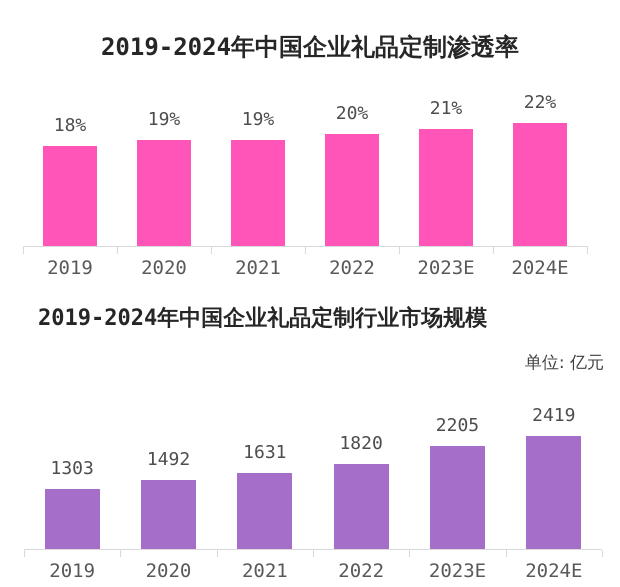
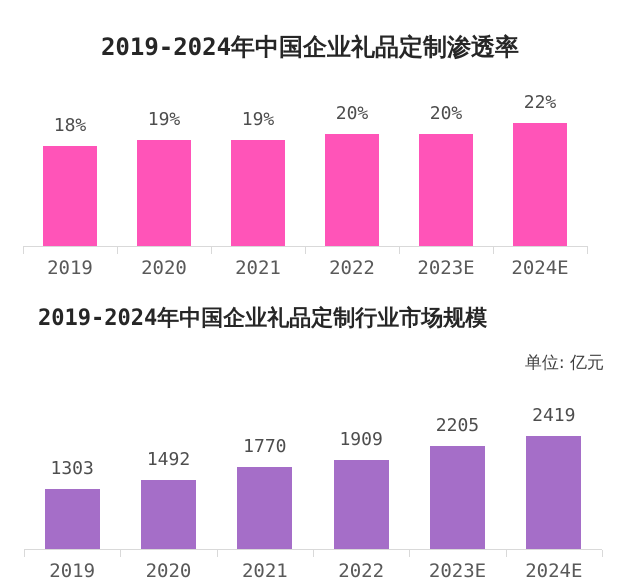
2019-2024年中国企业礼品定制渗透率/2023E: 21% -> 20%
2019-2024年中国企业礼品定制行业市场规模/2021: 1631 -> 1770
2019-2024年中国企业礼品定制行业市场规模/2022: 1820 -> 1909
